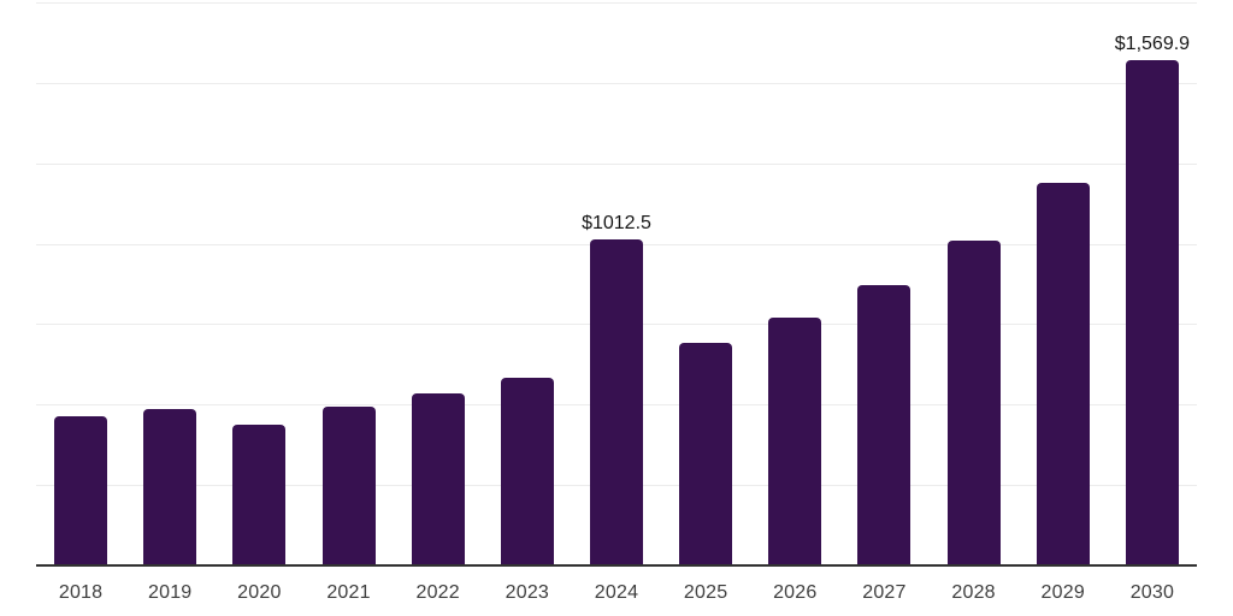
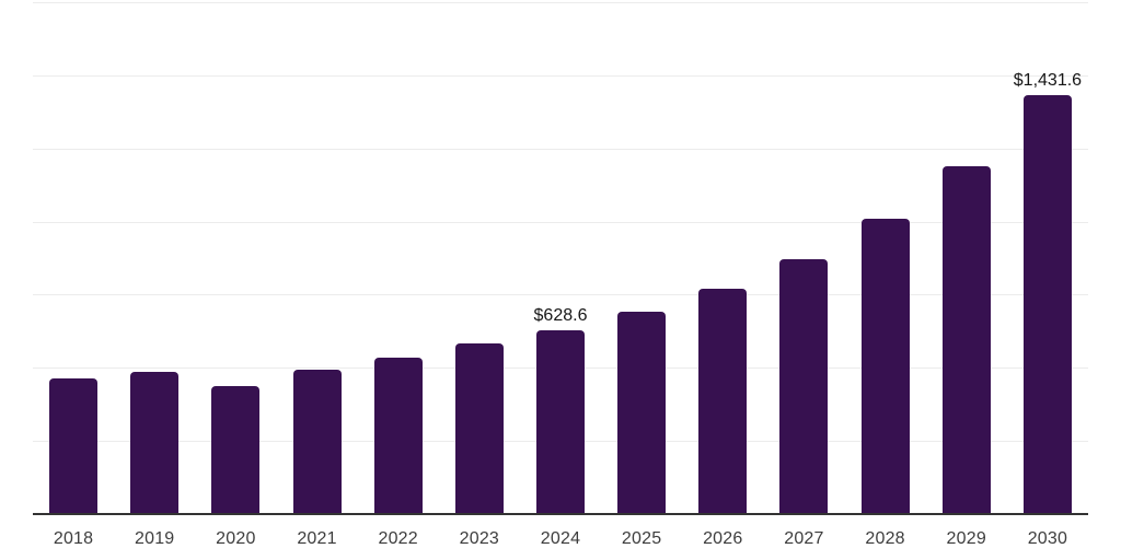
2024: $1012.5 -> $628.6
2030: $1,569.9 -> $1,431.6
